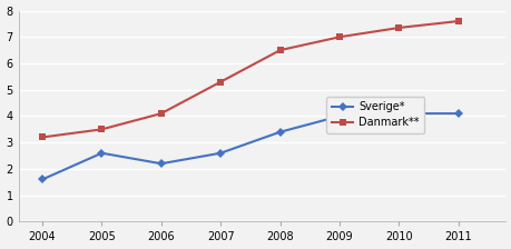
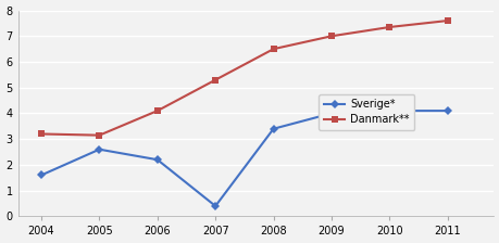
Danmark**/2005: 3.50 -> 3.15
Sverige*/2007: 2.6 -> 0.4
